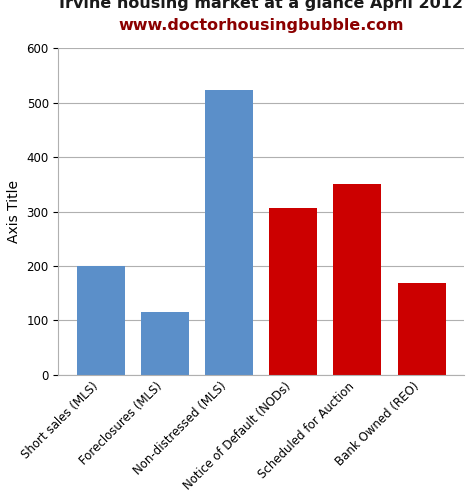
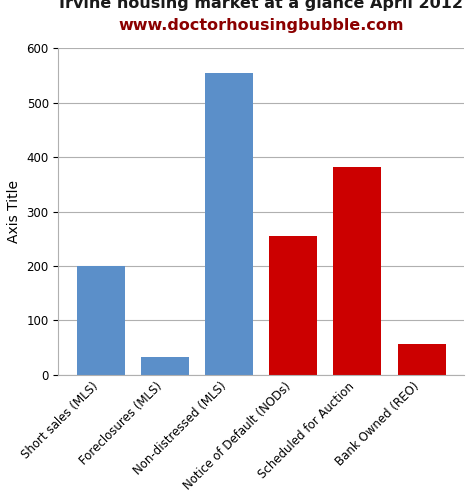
Foreclosures (MLS): 116 -> 33
Non-distressed (MLS): 524 -> 555
Notice of Default (NODs): 306 -> 255
Scheduled for Auction: 350 -> 382
Bank Owned (REO): 168 -> 57
